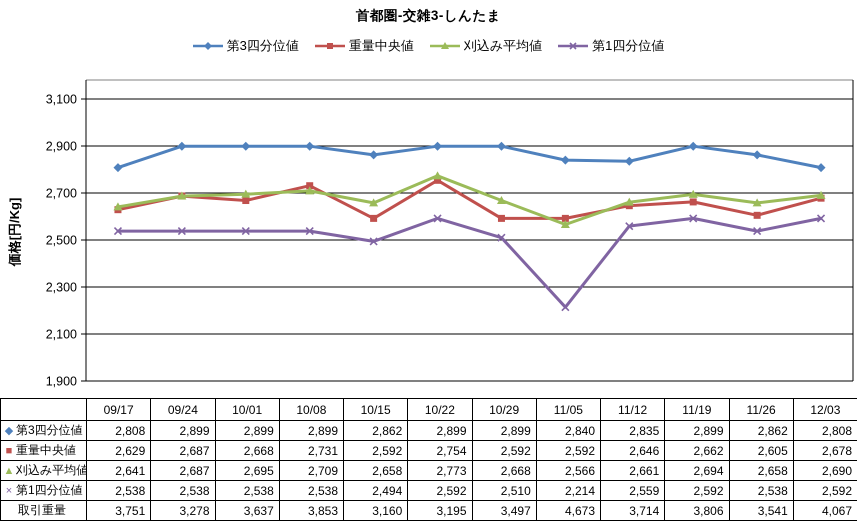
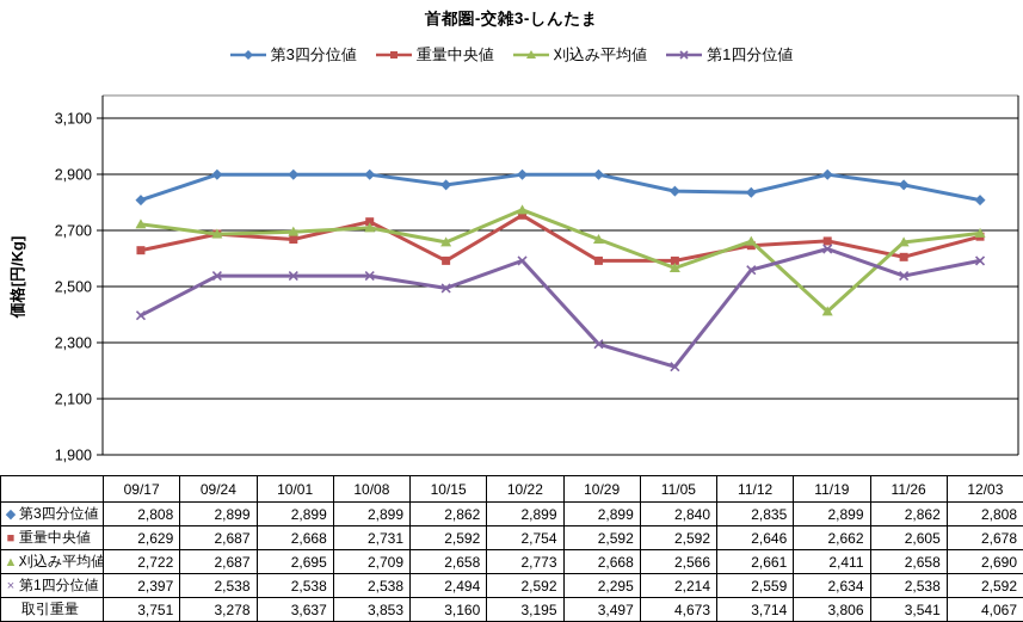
刈込み平均値/09/17: 2,641 -> 2,722
第1四分位値/09/17: 2,538 -> 2,397
第1四分位値/10/29: 2,510 -> 2,295
刈込み平均値/11/19: 2,694 -> 2,411
第1四分位値/11/19: 2,592 -> 2,634
